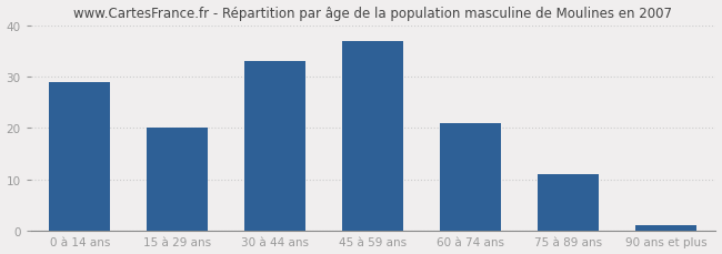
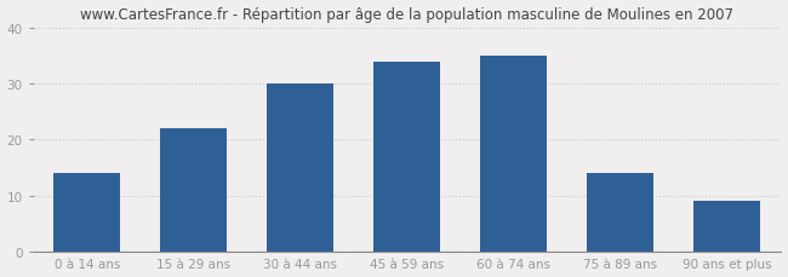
0 à 14 ans: 29 -> 14
15 à 29 ans: 20 -> 22
30 à 44 ans: 33 -> 30
45 à 59 ans: 37 -> 34
60 à 74 ans: 21 -> 35
75 à 89 ans: 11 -> 14
90 ans et plus: 1 -> 9
